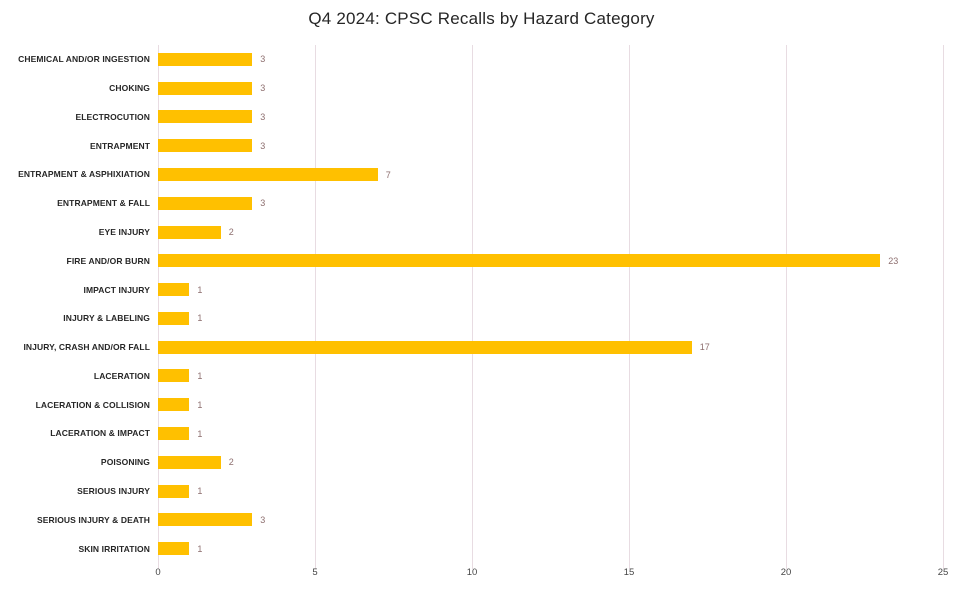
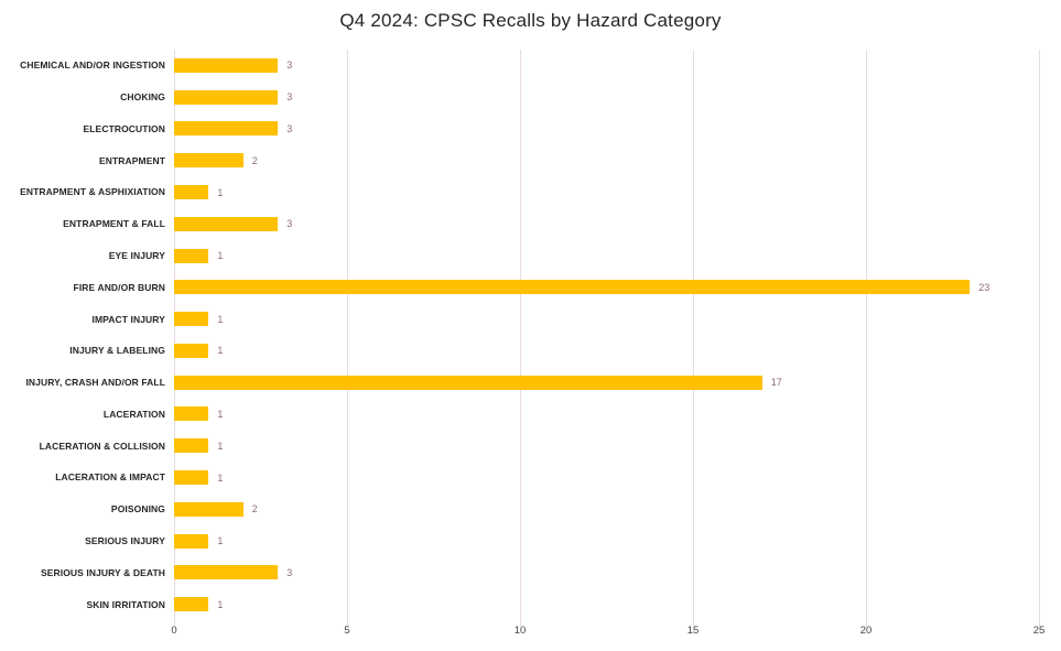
ENTRAPMENT: 3 -> 2
ENTRAPMENT & ASPHIXIATION: 7 -> 1
EYE INJURY: 2 -> 1
